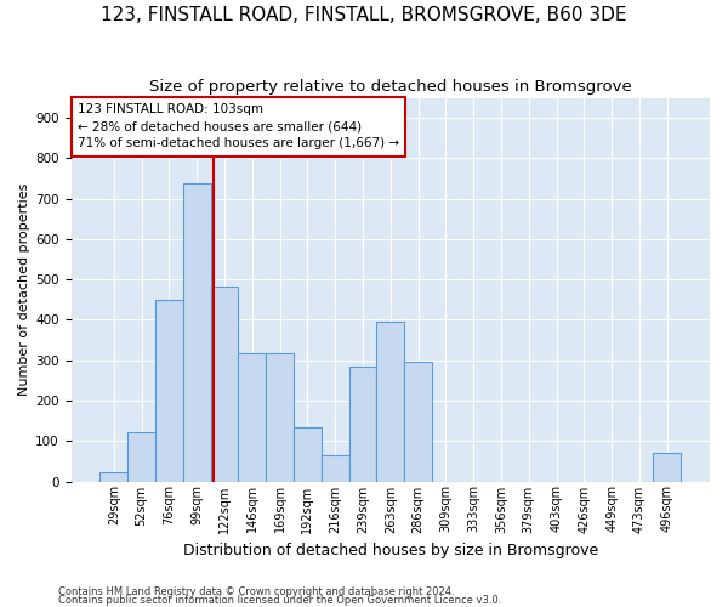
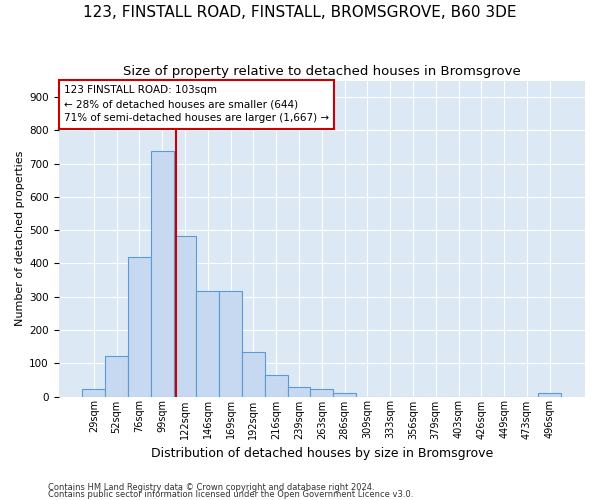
76sqm: 450 -> 420
239sqm: 285 -> 30
263sqm: 395 -> 22
286sqm: 295 -> 10
496sqm: 70 -> 10
